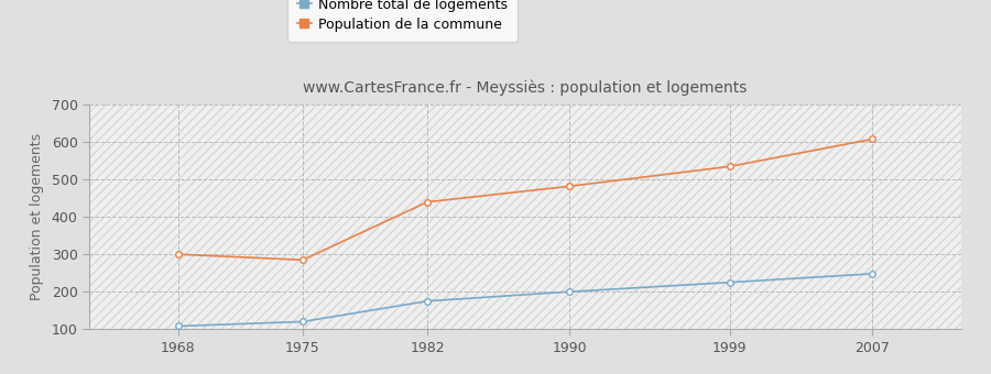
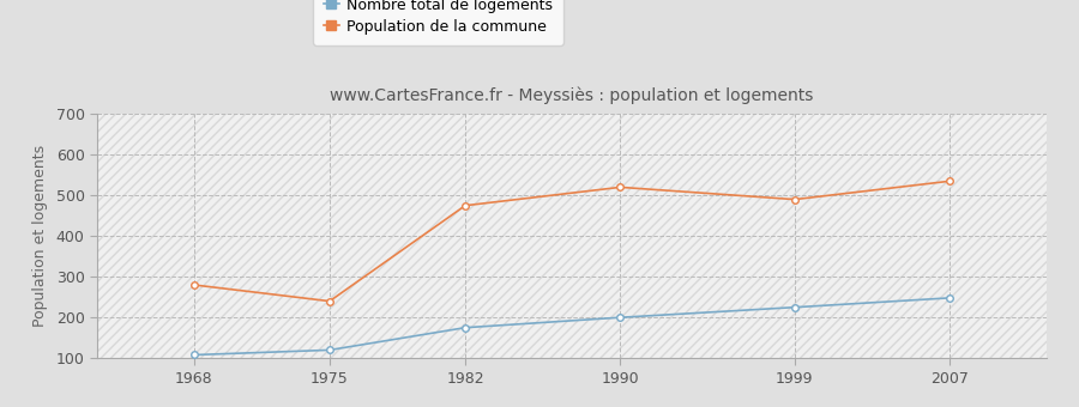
Population de la commune/1968: 300 -> 280
Population de la commune/1975: 285 -> 240
Population de la commune/1982: 440 -> 475
Population de la commune/1990: 482 -> 520
Population de la commune/1999: 535 -> 490
Population de la commune/2007: 608 -> 535
